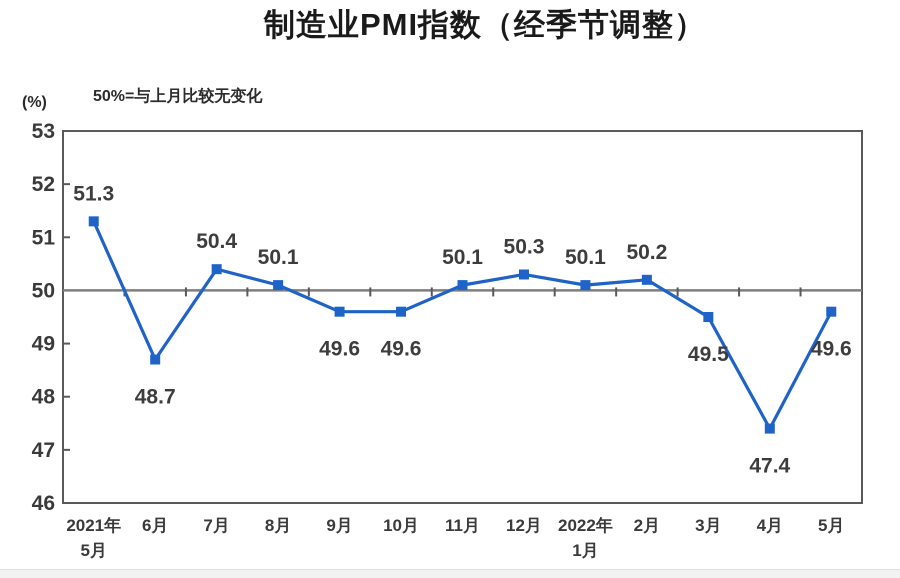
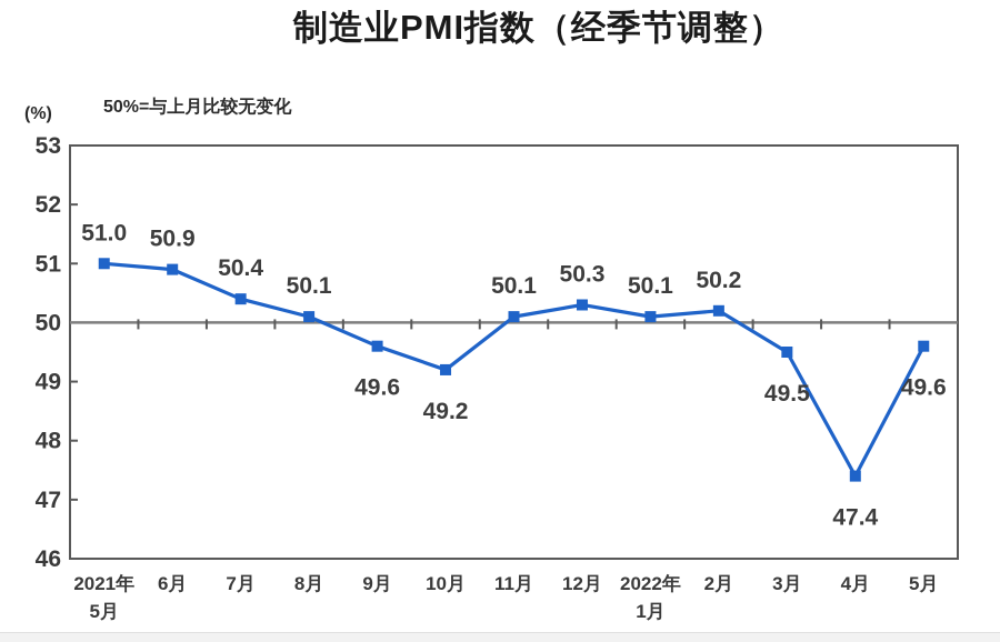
2021年 5月: 51.3 -> 51.0
6月: 48.7 -> 50.9
10月: 49.6 -> 49.2
